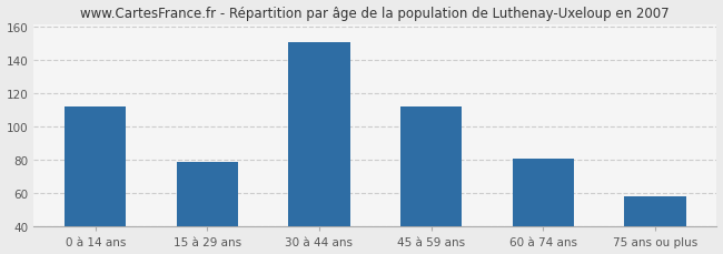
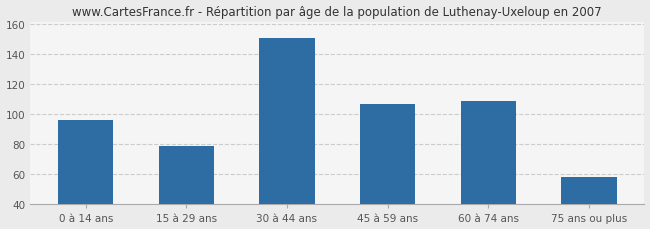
0 à 14 ans: 112 -> 96
45 à 59 ans: 112 -> 107
60 à 74 ans: 81 -> 109
